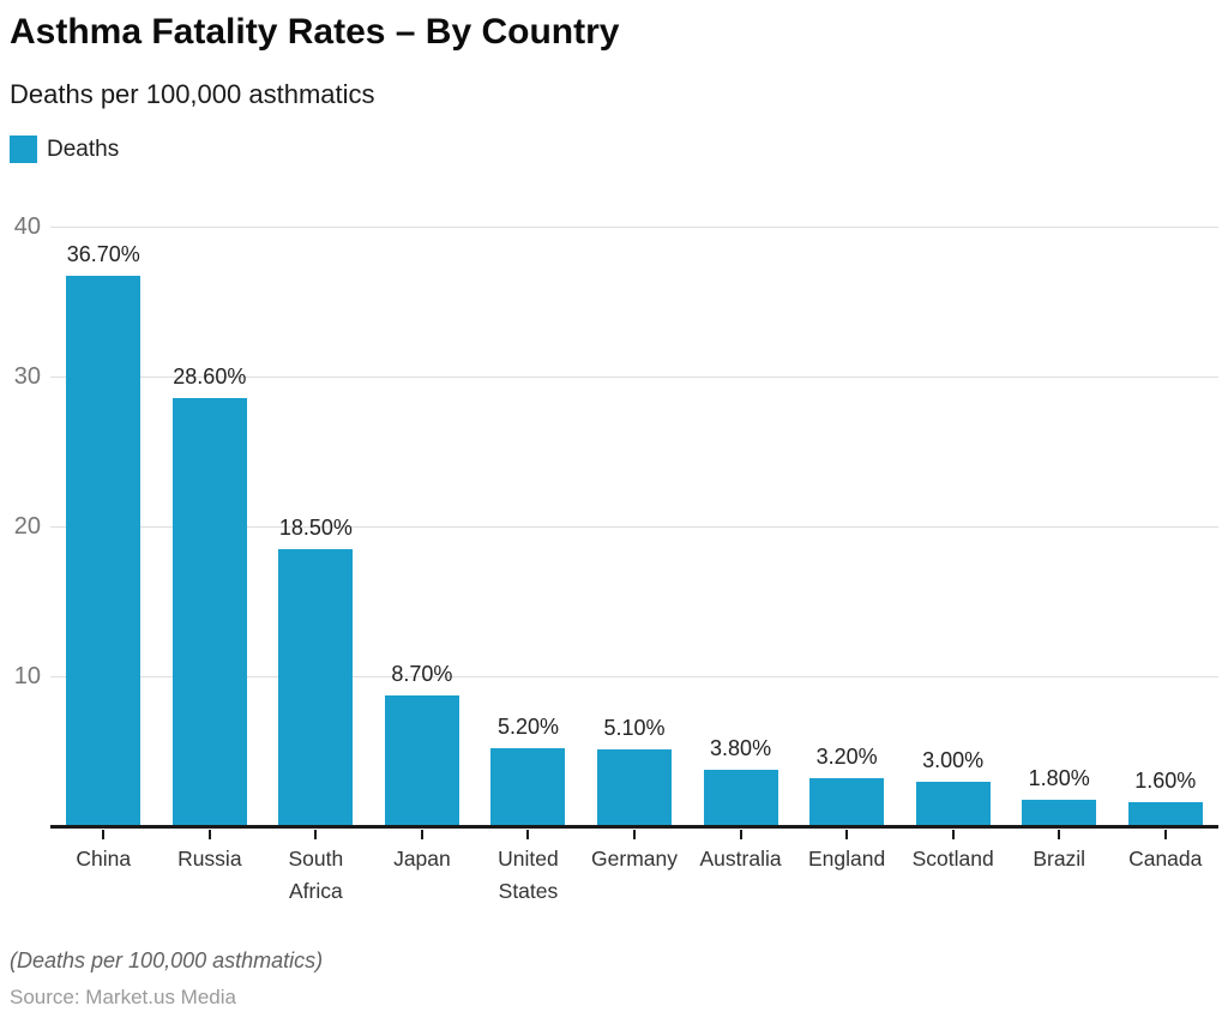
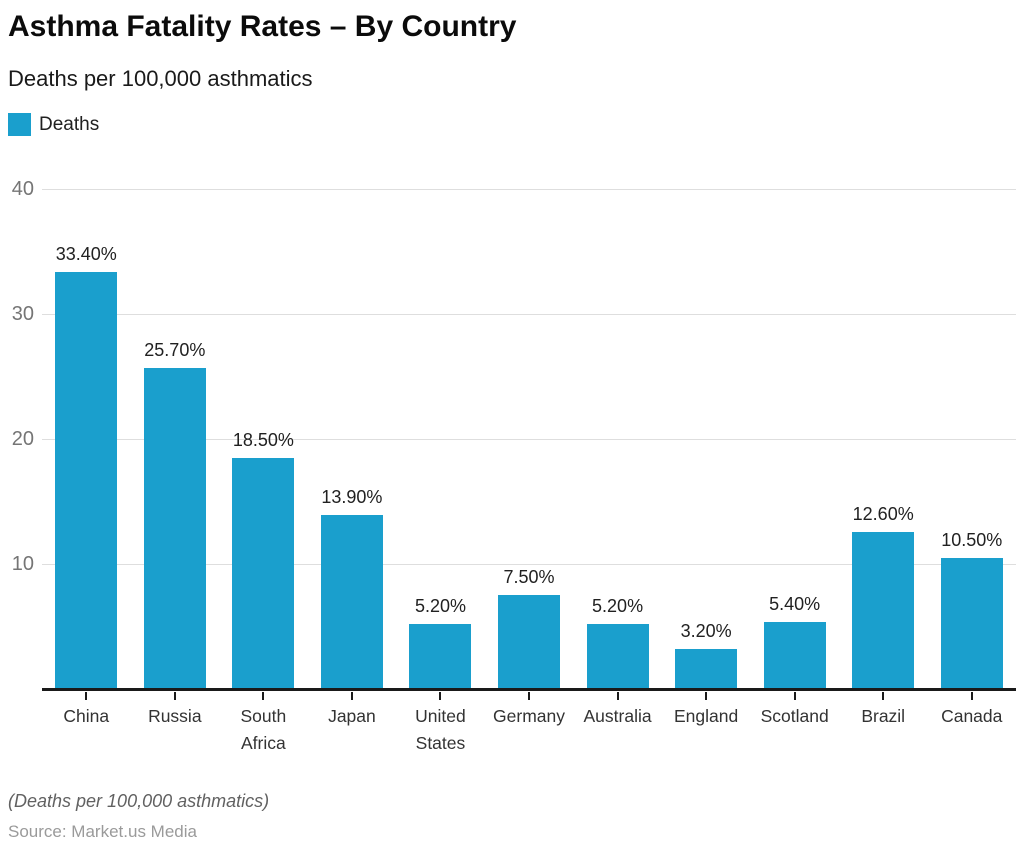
China: 36.70% -> 33.40%
Russia: 28.60% -> 25.70%
Japan: 8.70% -> 13.90%
Germany: 5.10% -> 7.50%
Australia: 3.80% -> 5.20%
Scotland: 3.00% -> 5.40%
Brazil: 1.80% -> 12.60%
Canada: 1.60% -> 10.50%
